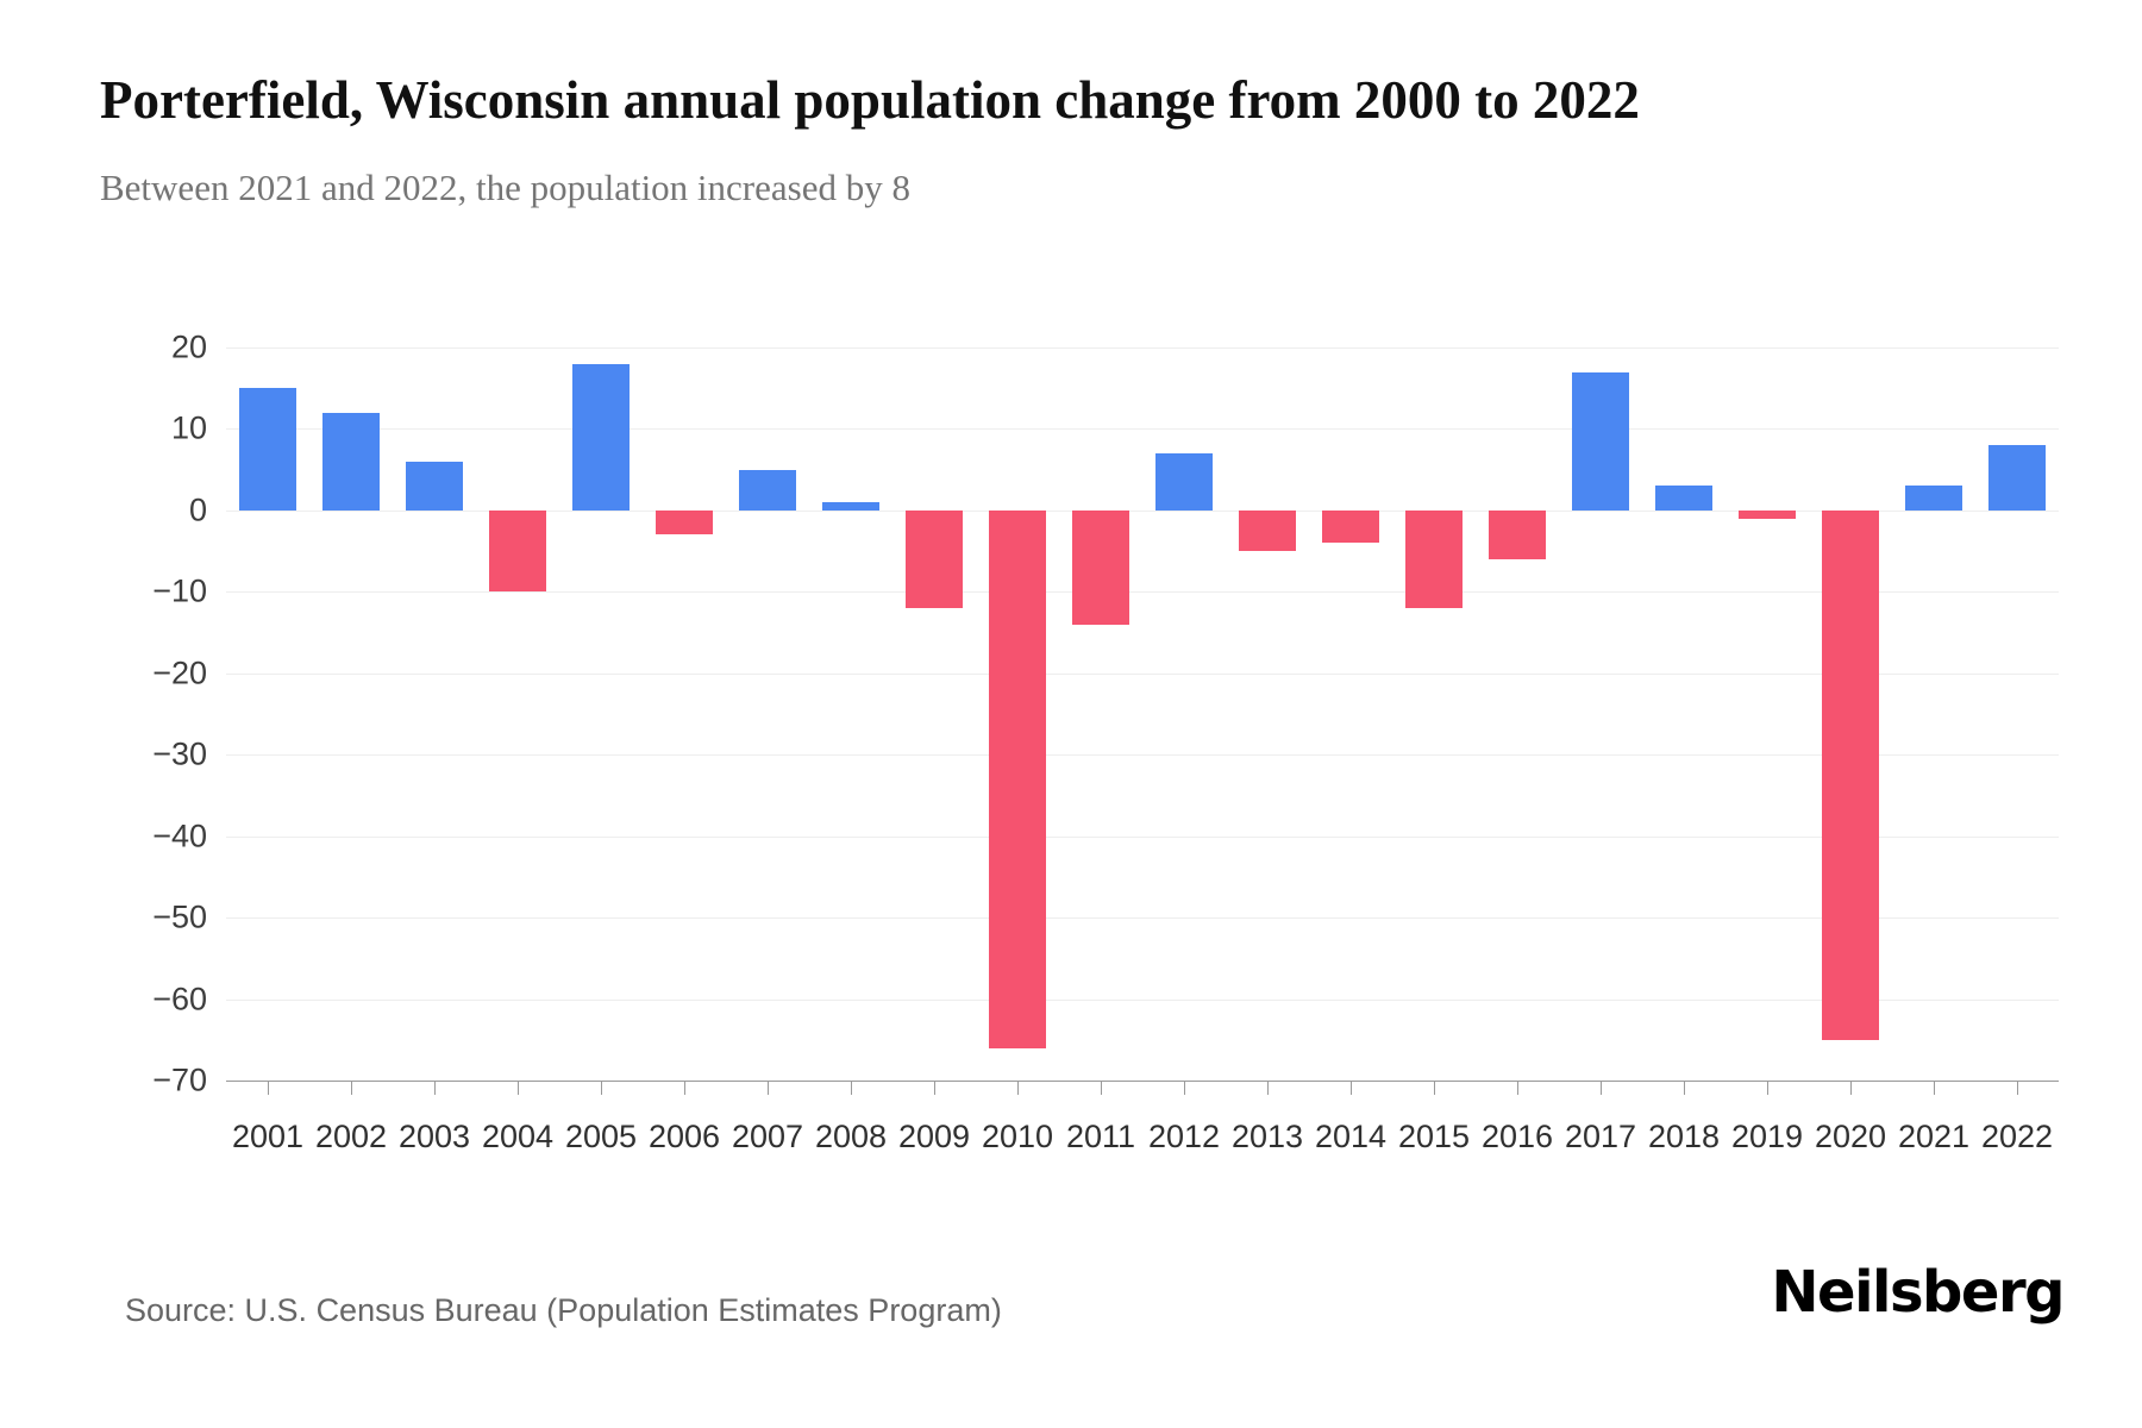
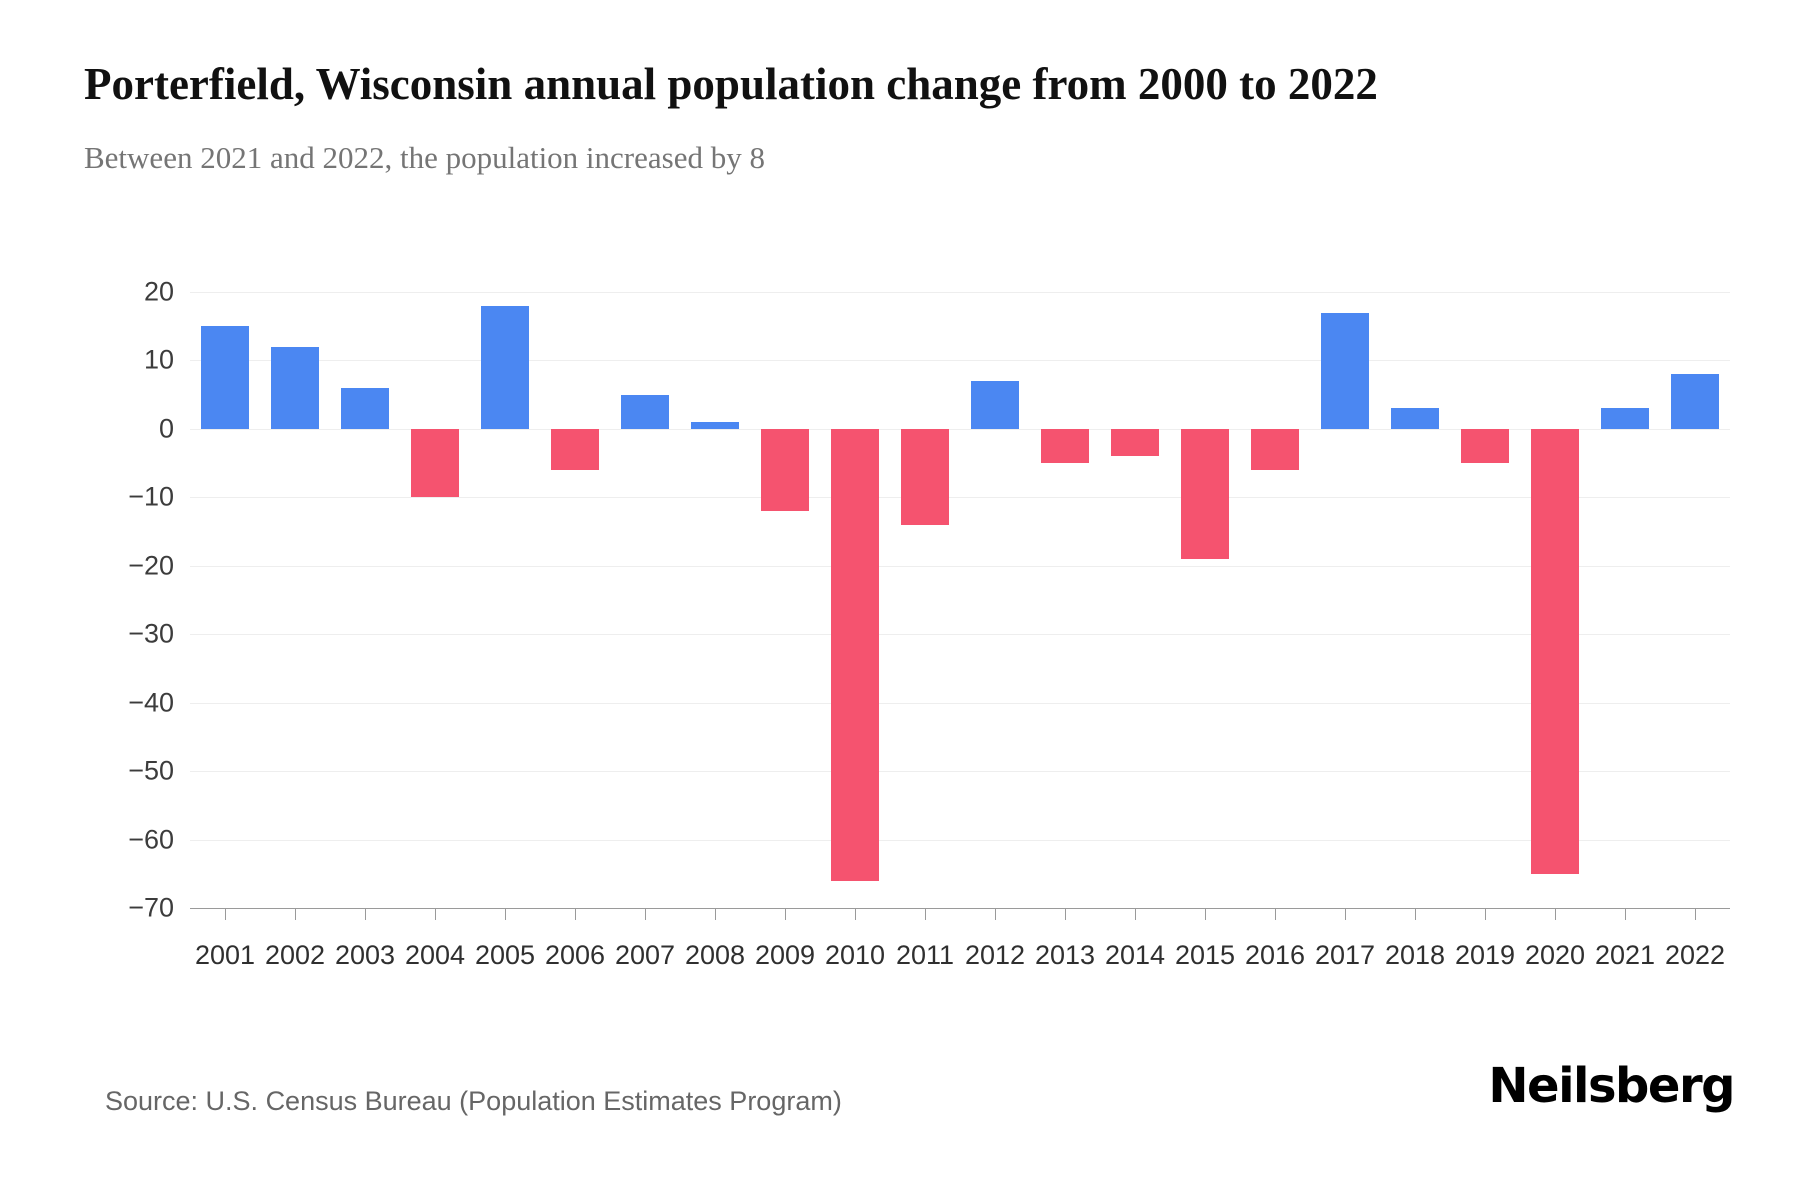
2006: -3 -> -6
2015: -12 -> -19
2019: -1 -> -5
